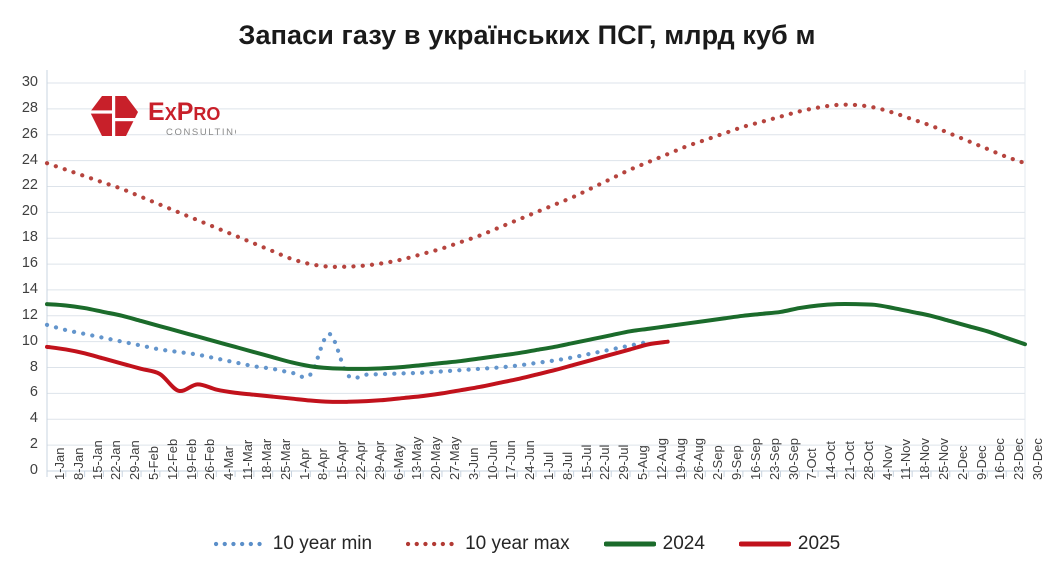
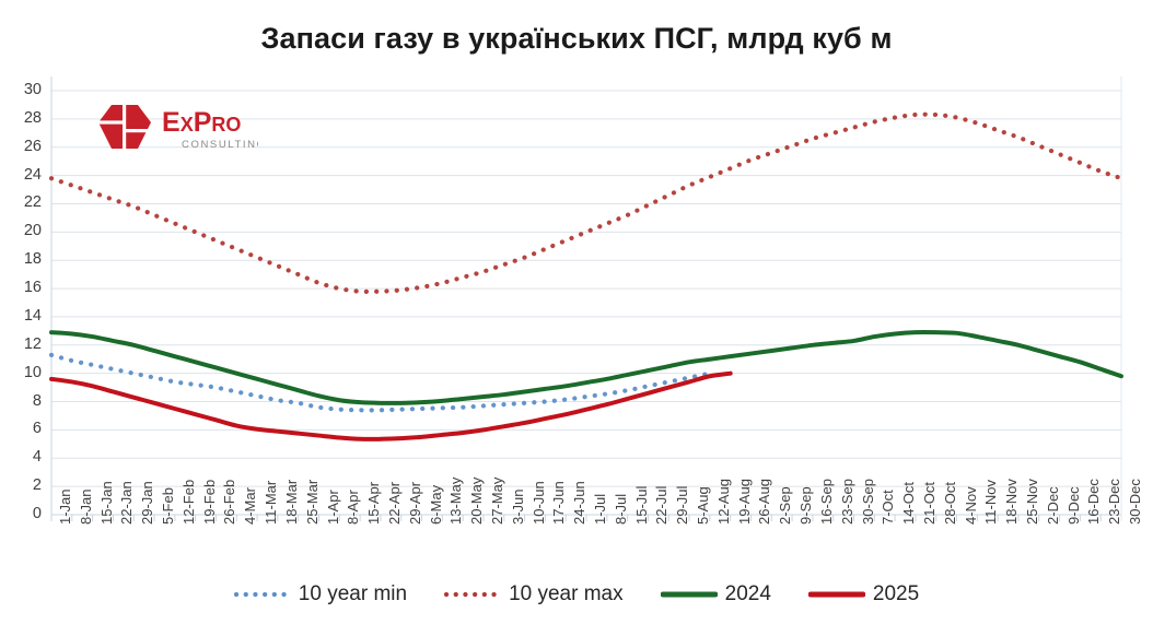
2025/19-Feb: 6.2 -> 7.1
10 year min/15-Apr: 10.6 -> 7.4
